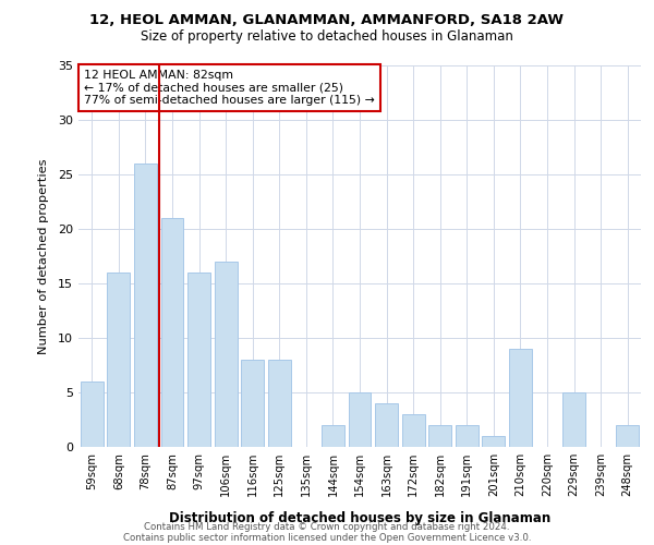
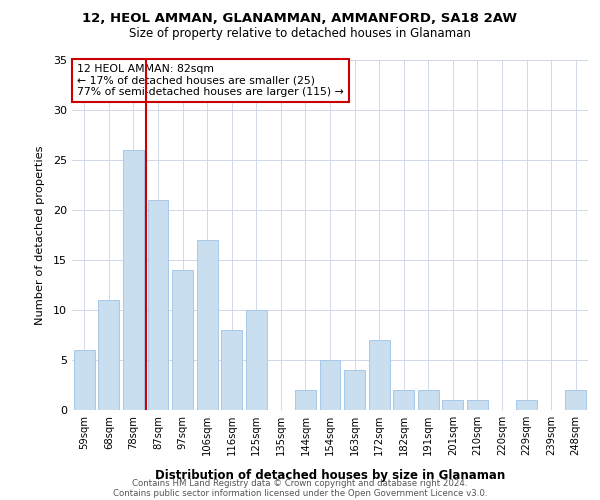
68sqm: 16 -> 11
97sqm: 16 -> 14
125sqm: 8 -> 10
172sqm: 3 -> 7
210sqm: 9 -> 1
229sqm: 5 -> 1
